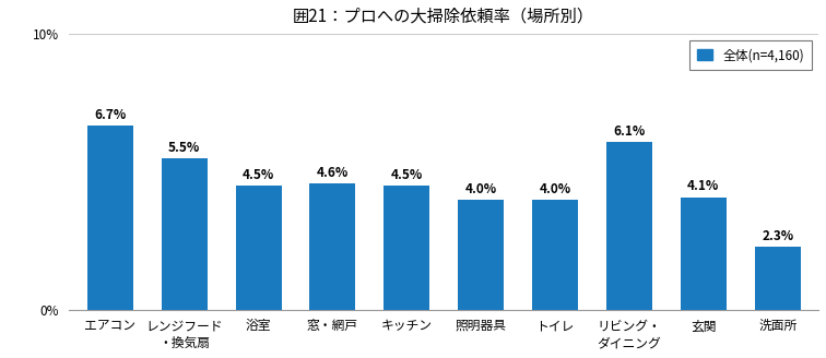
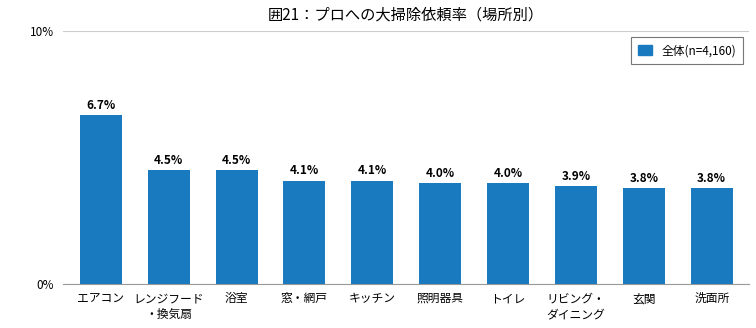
レンジフード ・換気扇: 5.5% -> 4.5%
窓・網戸: 4.6% -> 4.1%
キッチン: 4.5% -> 4.1%
リビング・ ダイニング: 6.1% -> 3.9%
玄関: 4.1% -> 3.8%
洗面所: 2.3% -> 3.8%
